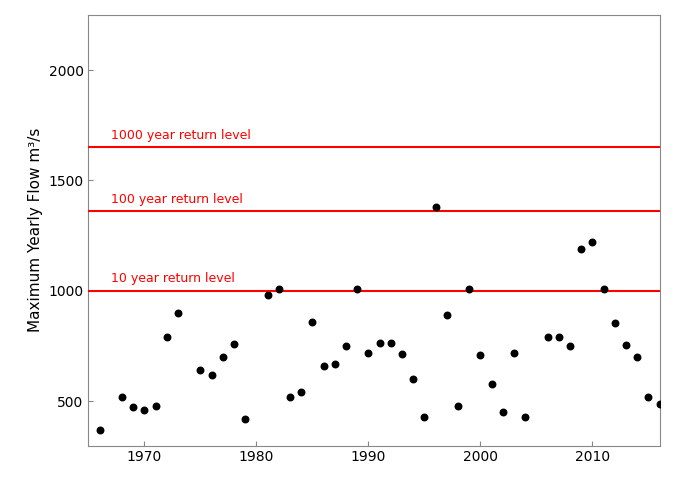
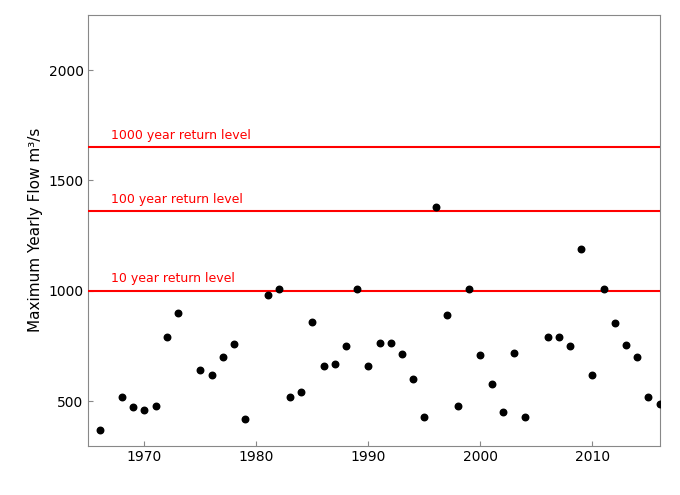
1990: 720 -> 660
2010: 1220 -> 620
